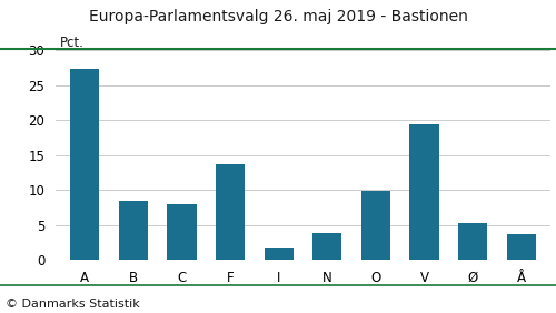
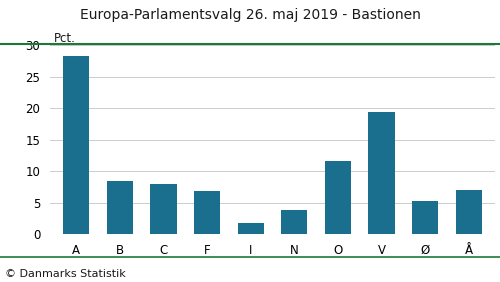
A: 27.3 -> 28.2
F: 13.7 -> 6.8
O: 9.8 -> 11.6
Å: 3.6 -> 7.0
